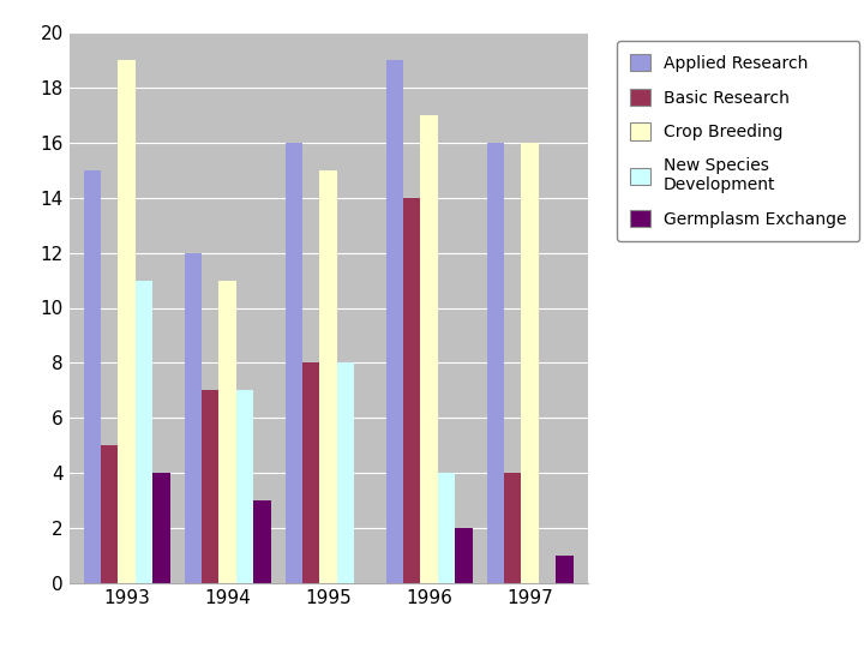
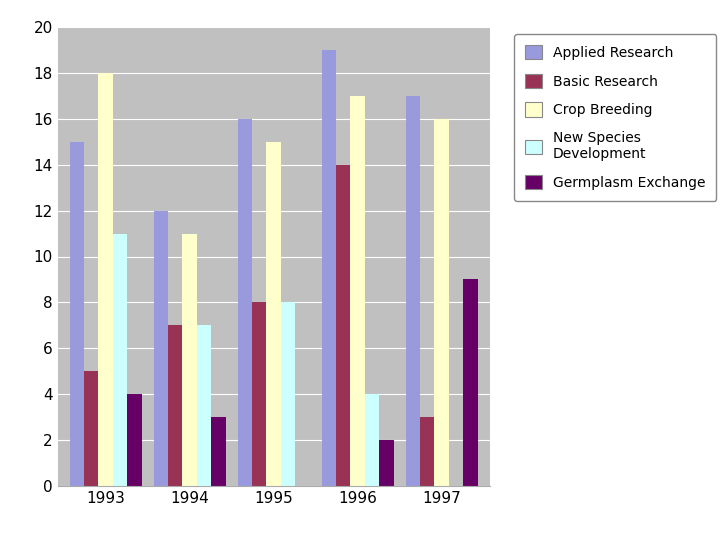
Crop Breeding/1993: 19 -> 18
Applied Research/1997: 16 -> 17
Basic Research/1997: 4 -> 3
Germplasm Exchange/1997: 1 -> 9
